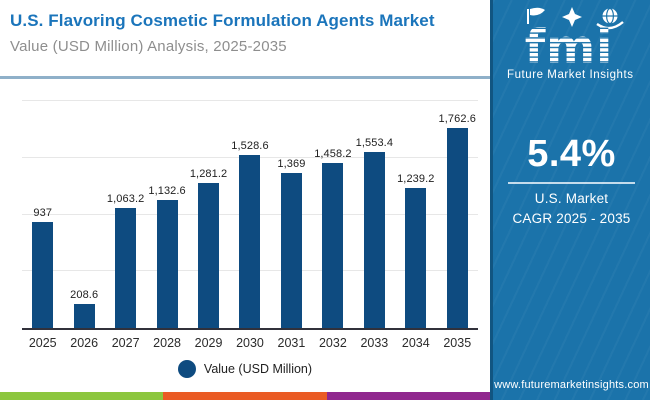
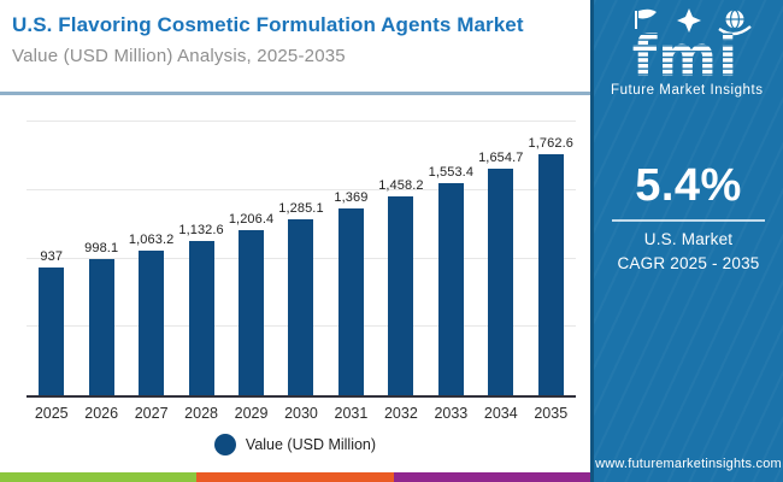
2026: 208.6 -> 998.1
2029: 1,281.2 -> 1,206.4
2030: 1,528.6 -> 1,285.1
2034: 1,239.2 -> 1,654.7
